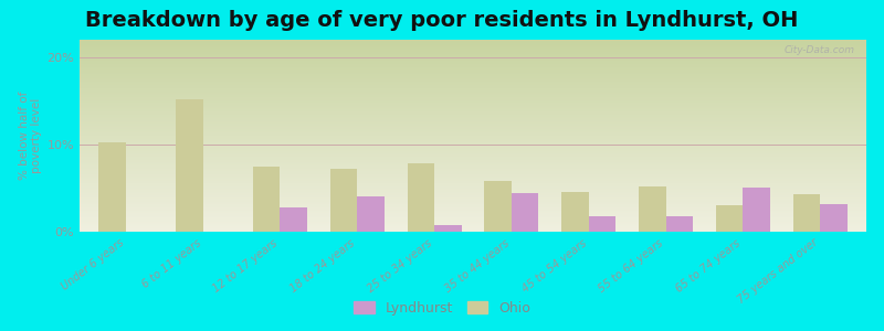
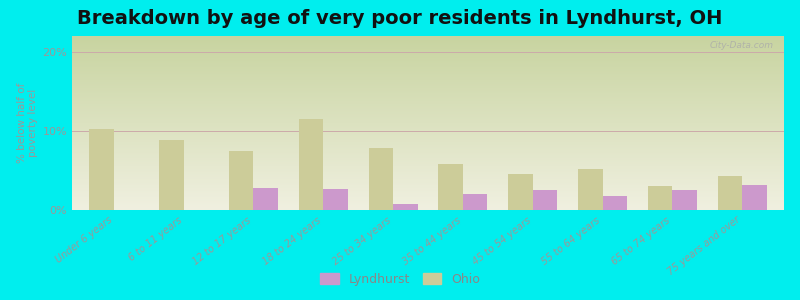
Ohio/6 to 11 years: 15.2% -> 8.8%
Ohio/18 to 24 years: 7.2% -> 11.5%
Lyndhurst/18 to 24 years: 4.0% -> 2.7%
Lyndhurst/35 to 44 years: 4.4% -> 2.0%
Lyndhurst/45 to 54 years: 1.8% -> 2.5%
Lyndhurst/65 to 74 years: 5.0% -> 2.5%
